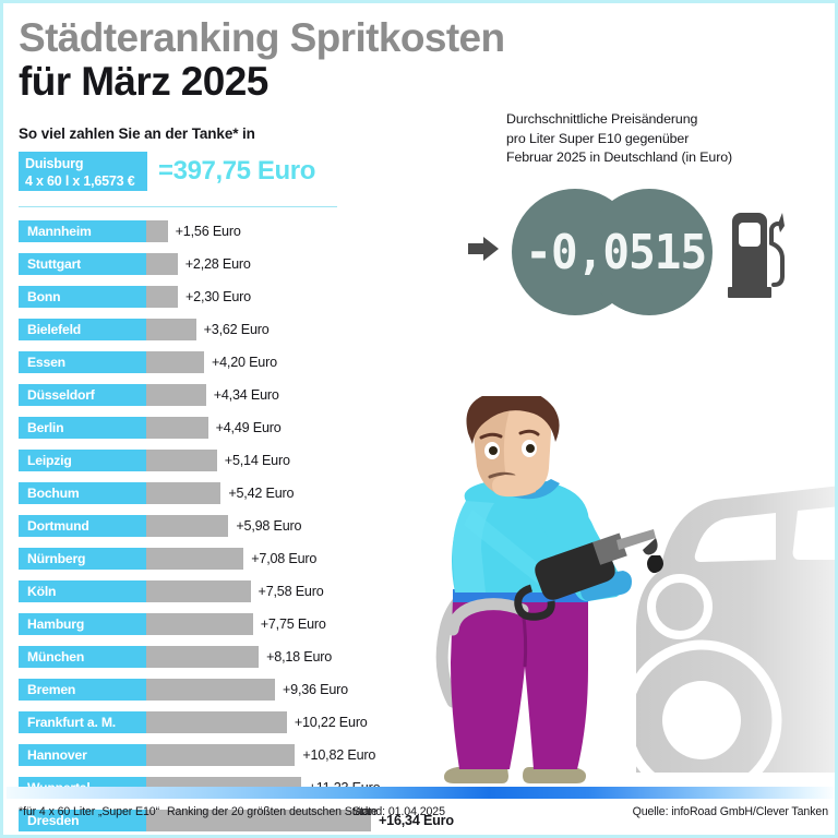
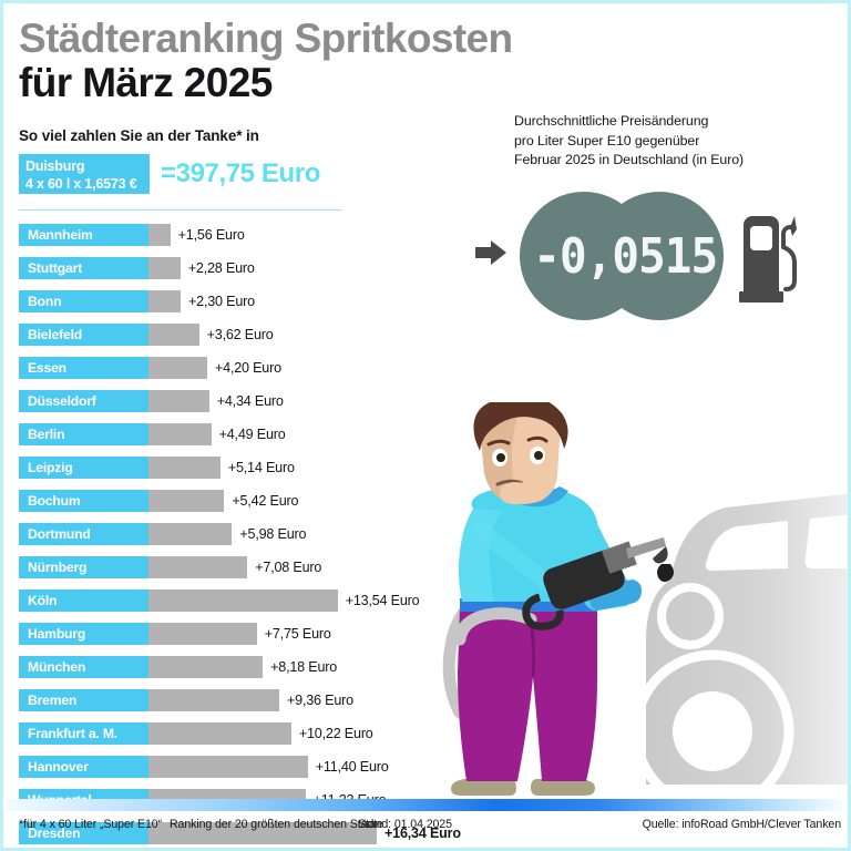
Köln: +7,58 -> +13,54
Hannover: +10,82 -> +11,40
